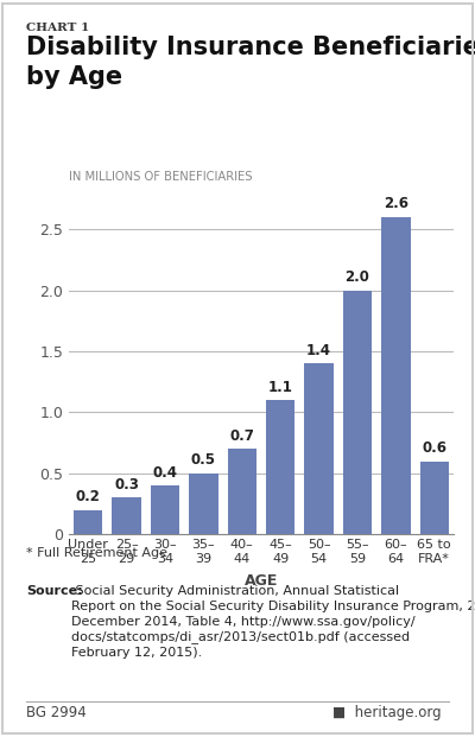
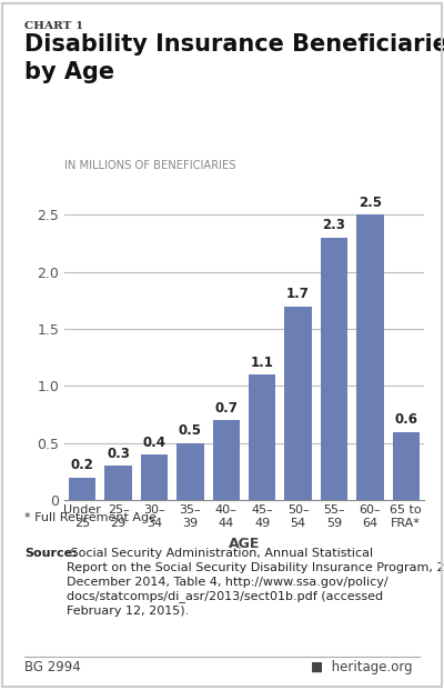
50– 54: 1.4 -> 1.7
55– 59: 2.0 -> 2.3
60– 64: 2.6 -> 2.5
